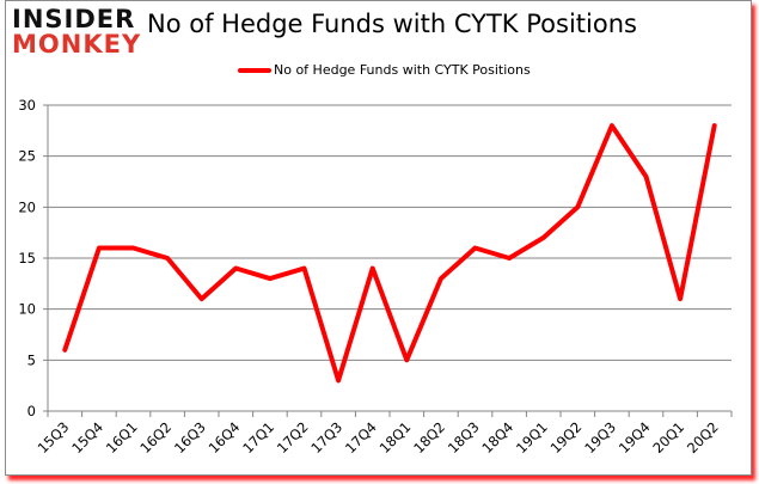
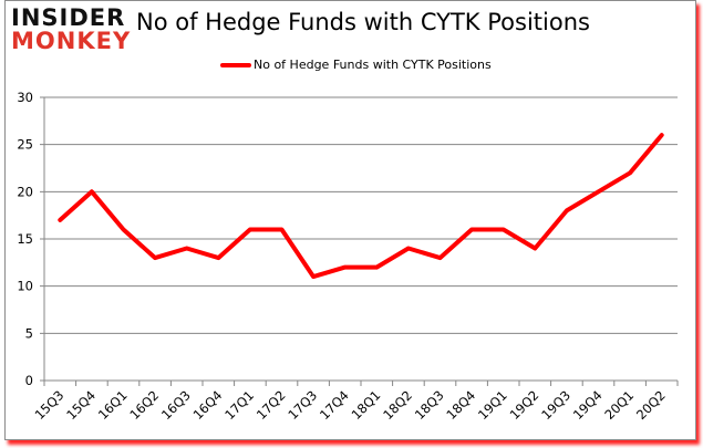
15Q3: 6 -> 17
15Q4: 16 -> 20
16Q2: 15 -> 13
16Q3: 11 -> 14
16Q4: 14 -> 13
17Q1: 13 -> 16
17Q2: 14 -> 16
17Q3: 3 -> 11
17Q4: 14 -> 12
18Q1: 5 -> 12
18Q2: 13 -> 14
18Q3: 16 -> 13
18Q4: 15 -> 16
19Q1: 17 -> 16
19Q2: 20 -> 14
19Q3: 28 -> 18
19Q4: 23 -> 20
20Q1: 11 -> 22
20Q2: 28 -> 26
